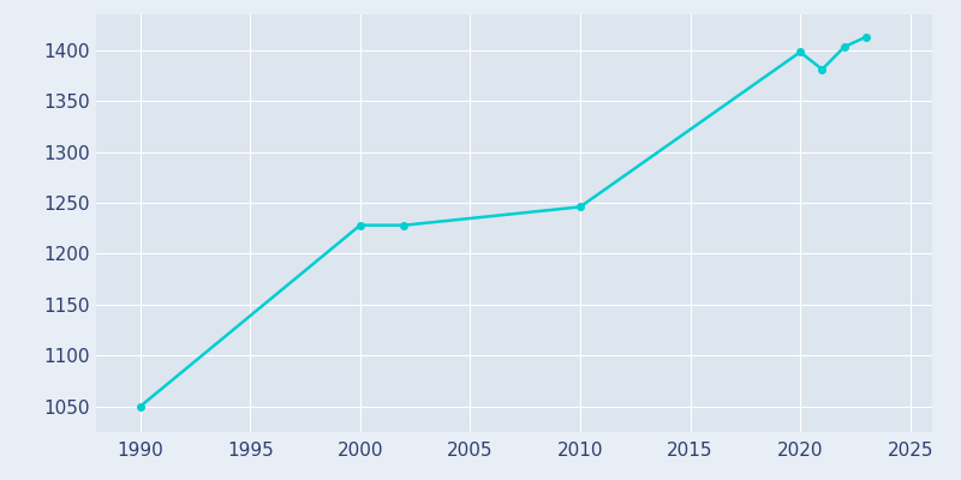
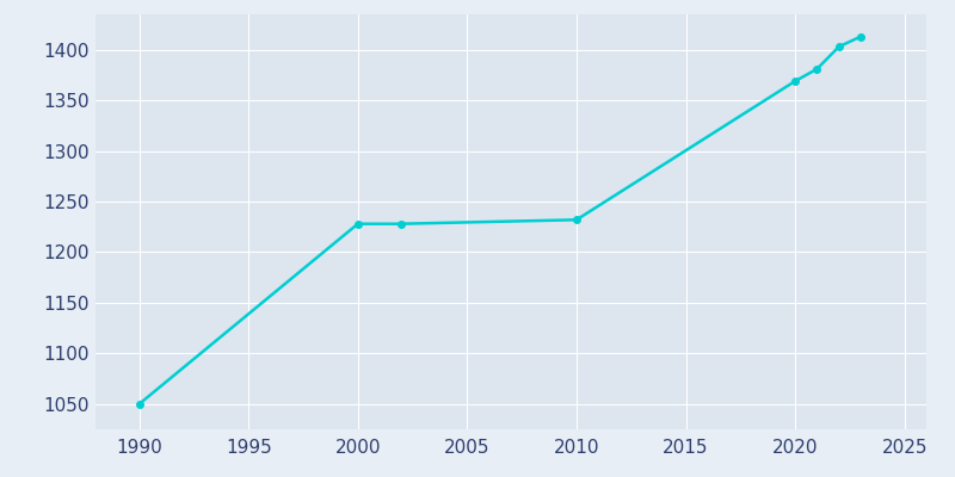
2010: 1246 -> 1232
2020: 1398 -> 1369
